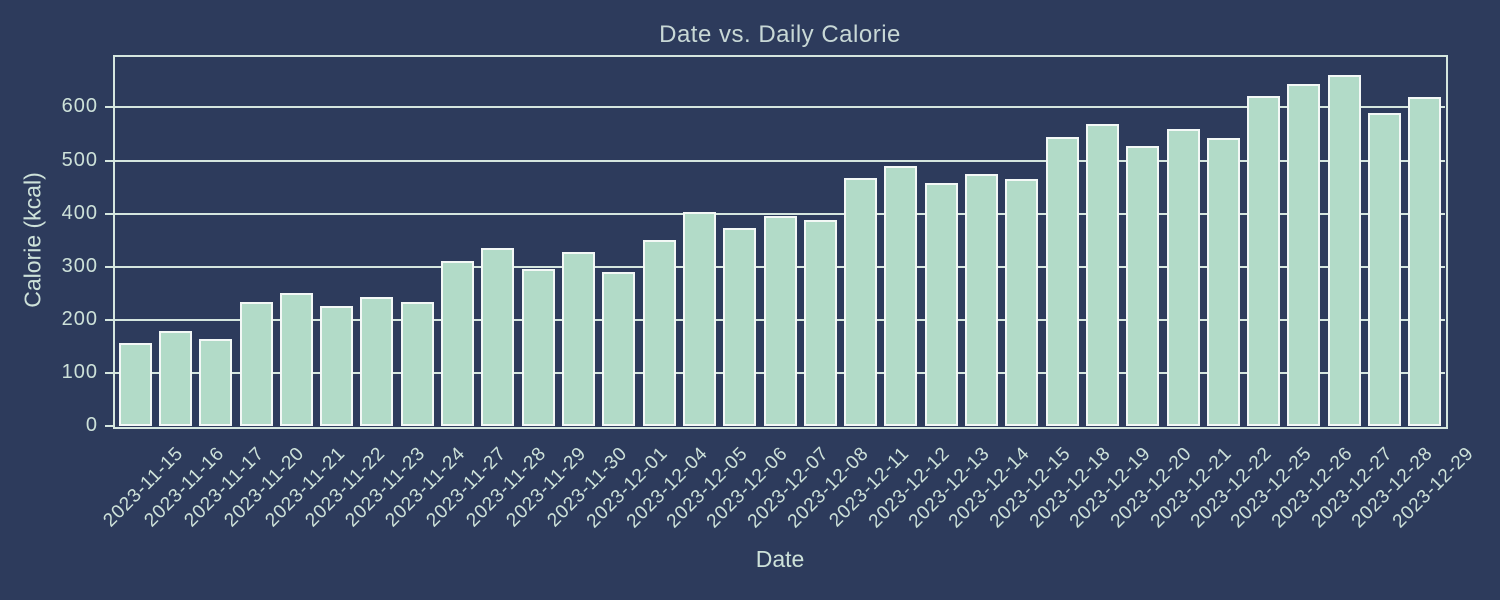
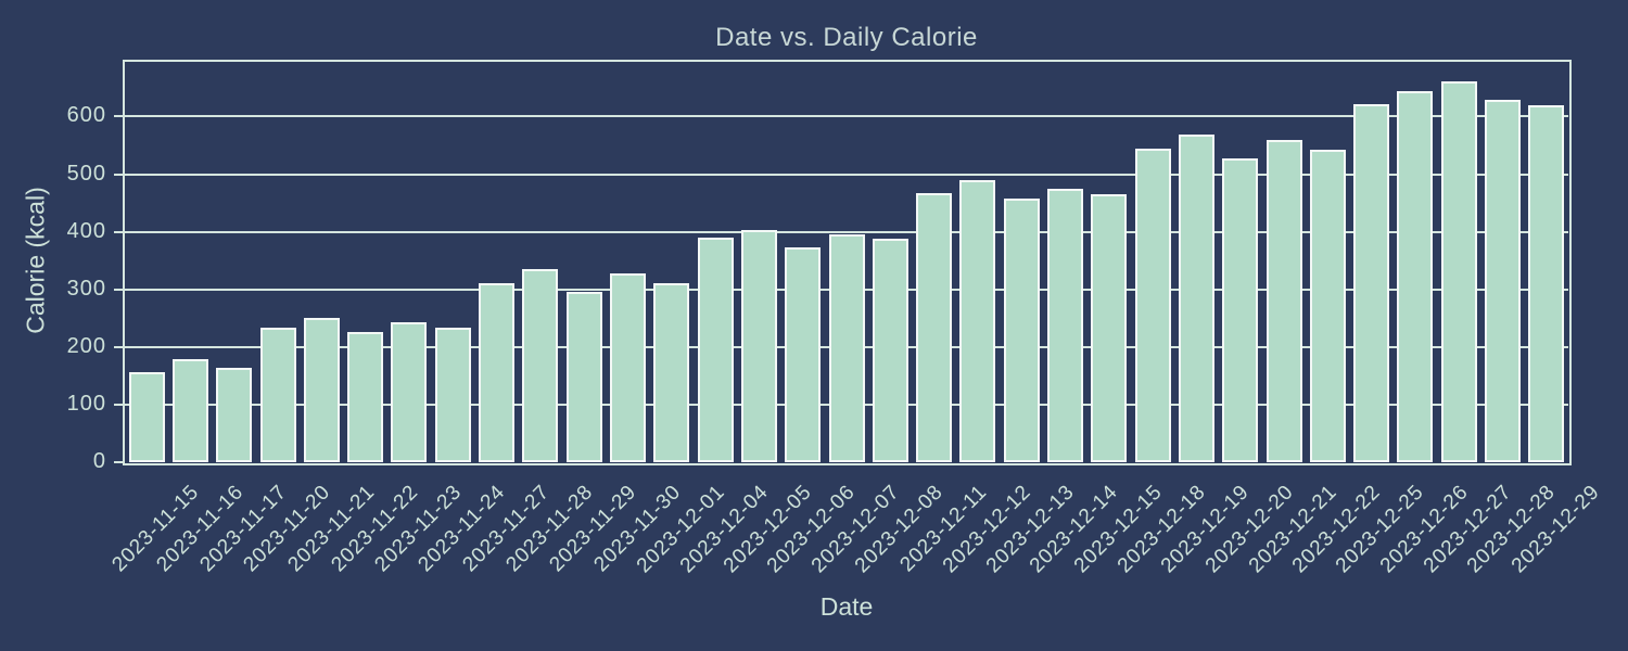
2023-12-01: 290 -> 310
2023-12-04: 350 -> 390
2023-12-28: 590 -> 630
